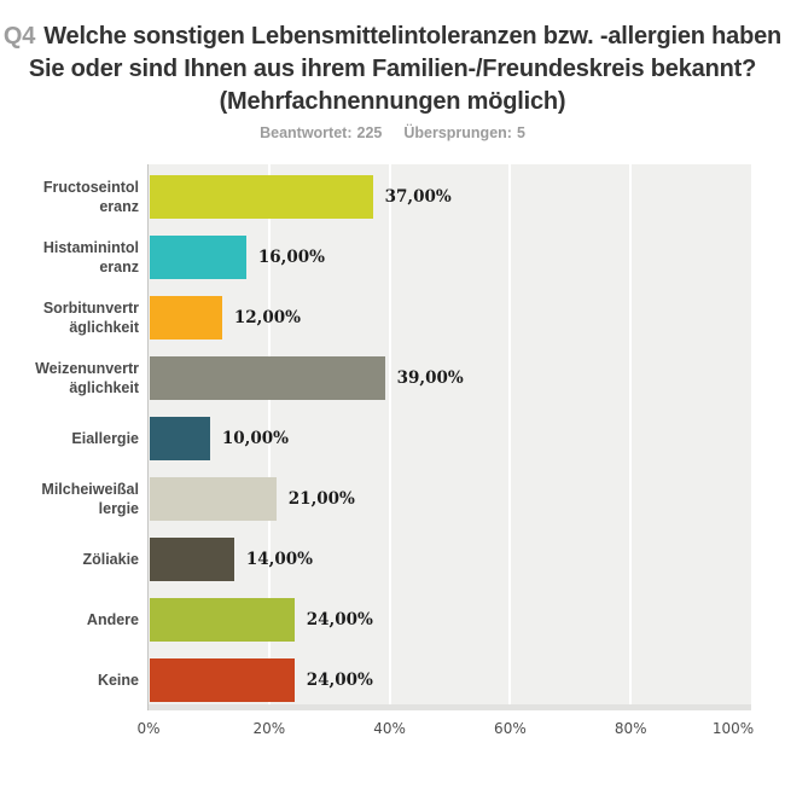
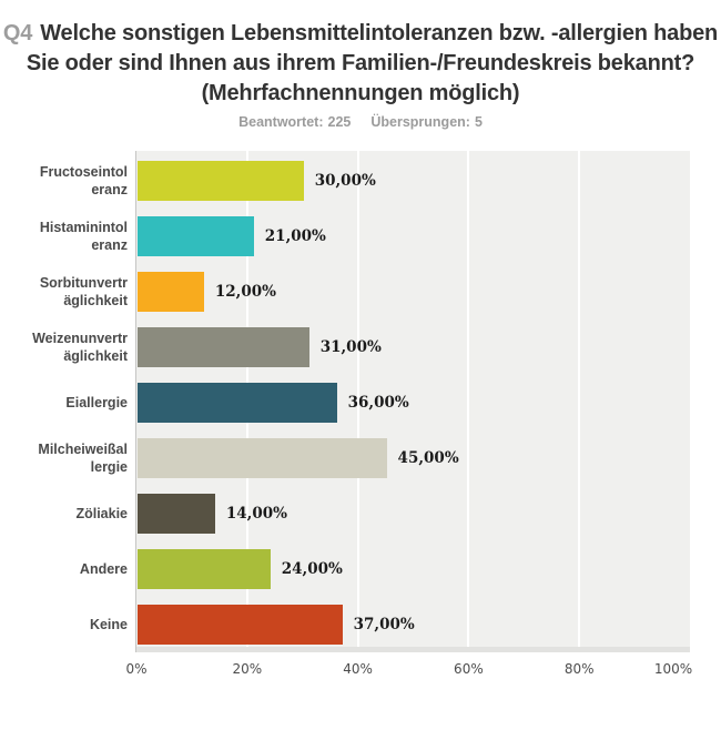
Fructoseintoleranz: 37,00% -> 30,00%
Histaminintoleranz: 16,00% -> 21,00%
Weizenunverträglichkeit: 39,00% -> 31,00%
Eiallergie: 10,00% -> 36,00%
Milcheiweißallergie: 21,00% -> 45,00%
Keine: 24,00% -> 37,00%
